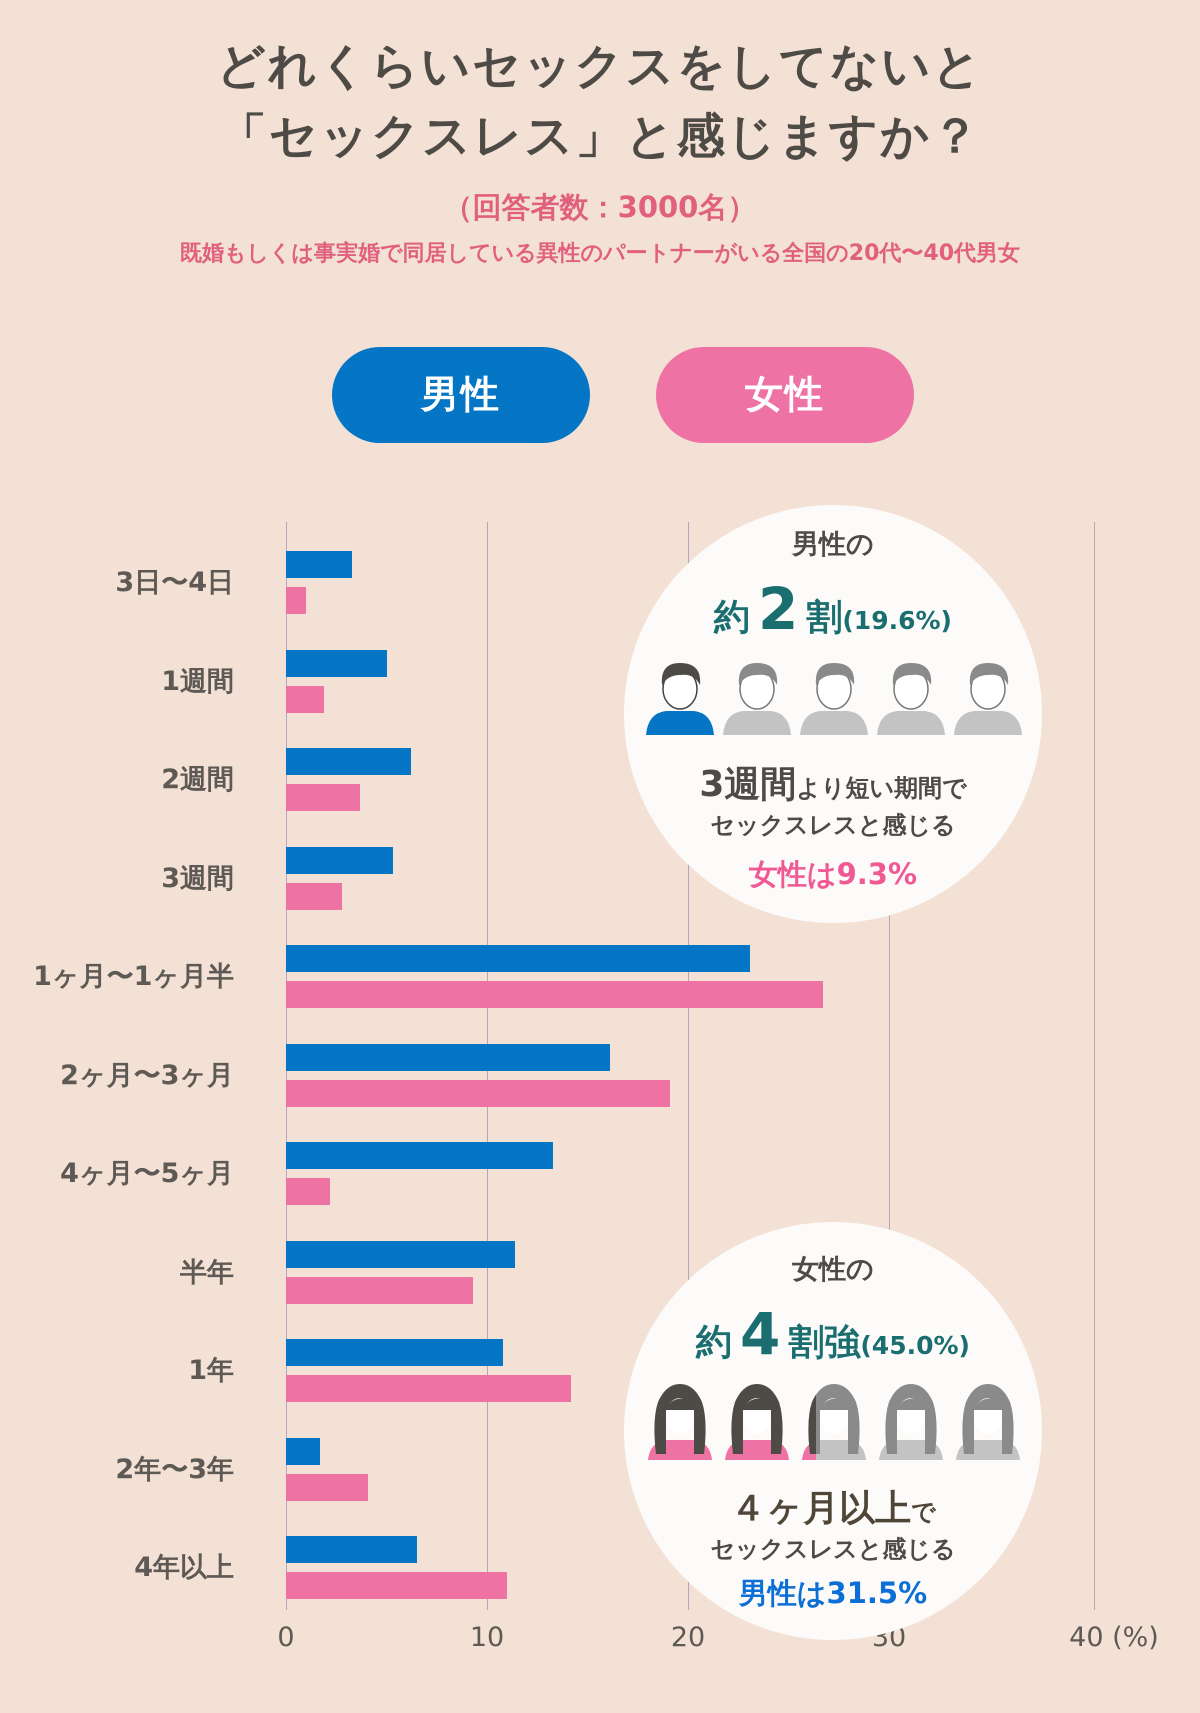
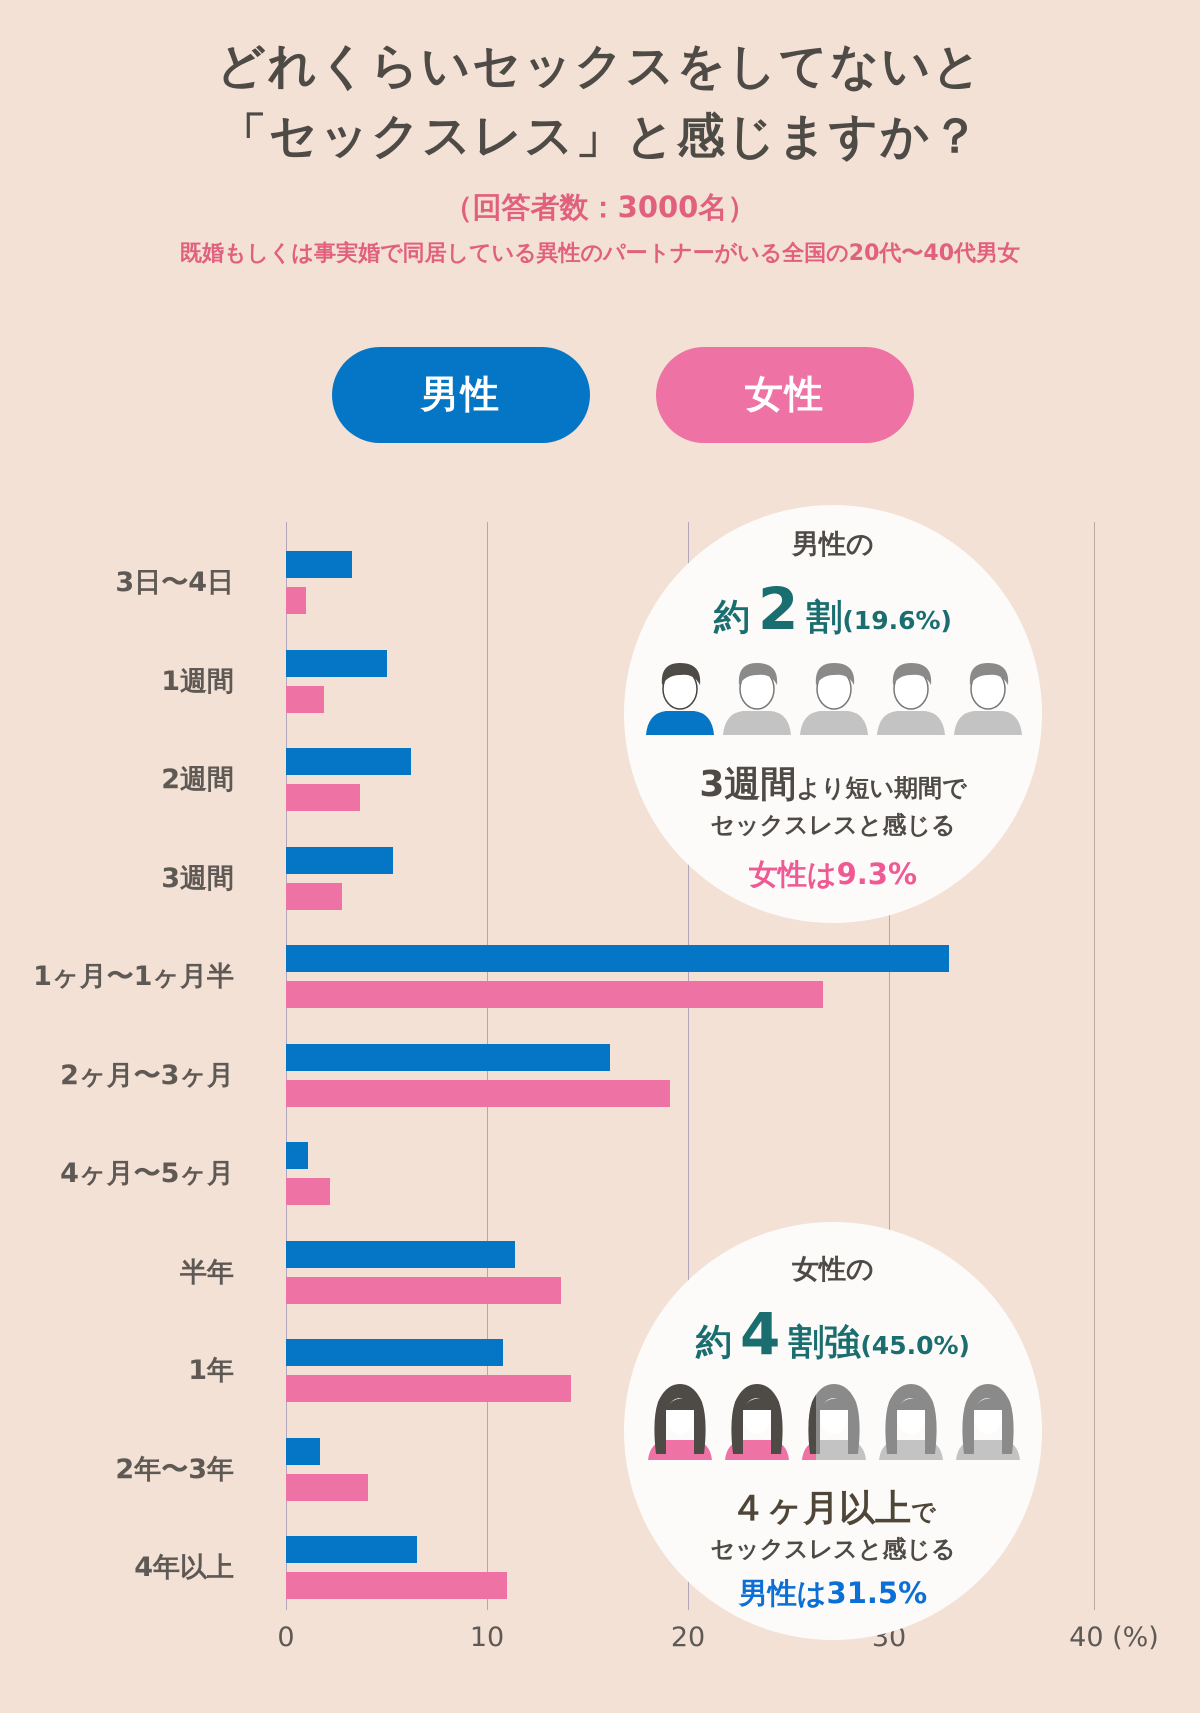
男性/1ヶ月〜1ヶ月半: 23.1 -> 33.0
男性/4ヶ月〜5ヶ月: 13.3 -> 1.1
女性/半年: 9.3 -> 13.7
